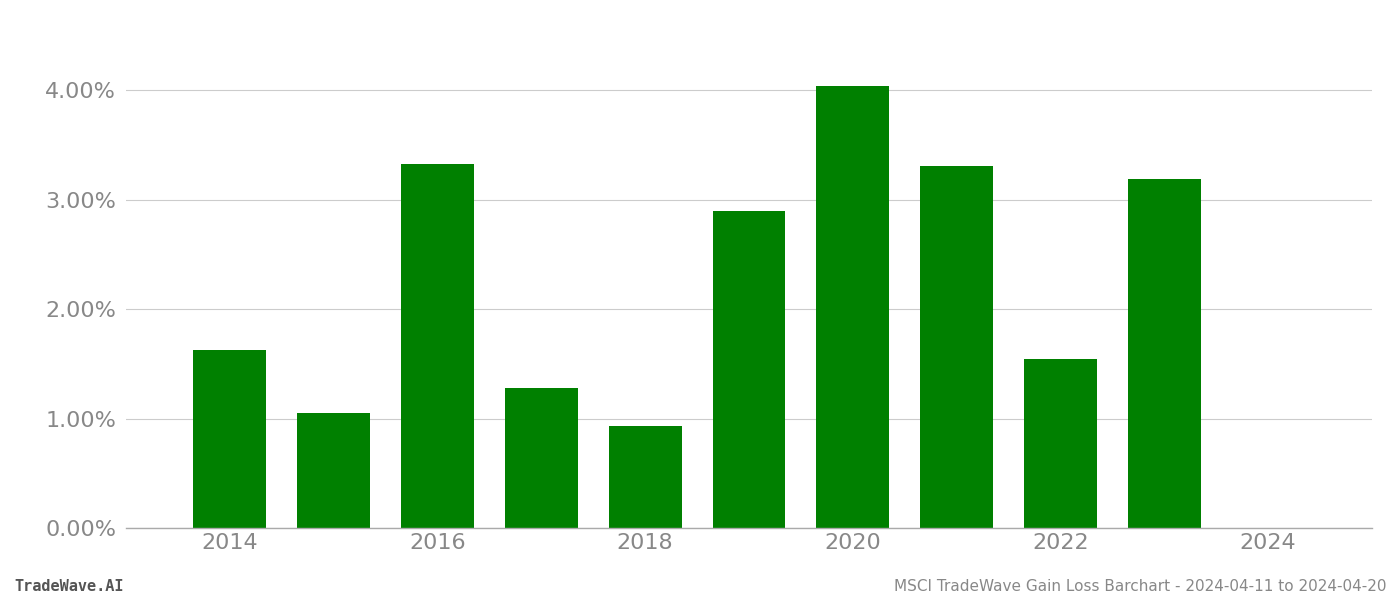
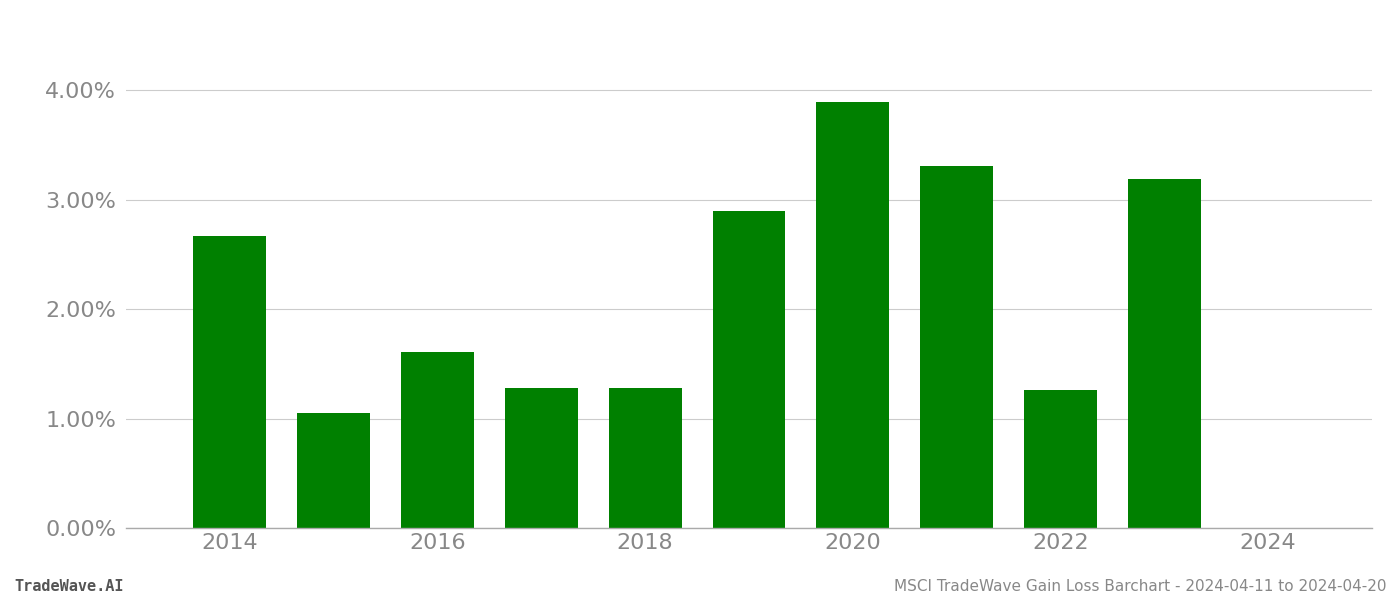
2014: 1.63% -> 2.67%
2016: 3.33% -> 1.61%
2018: 0.93% -> 1.28%
2020: 4.04% -> 3.89%
2022: 1.54% -> 1.26%
